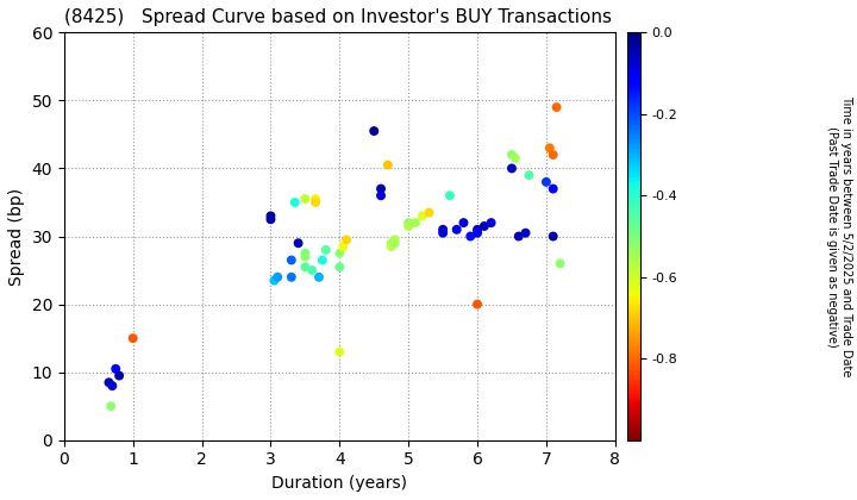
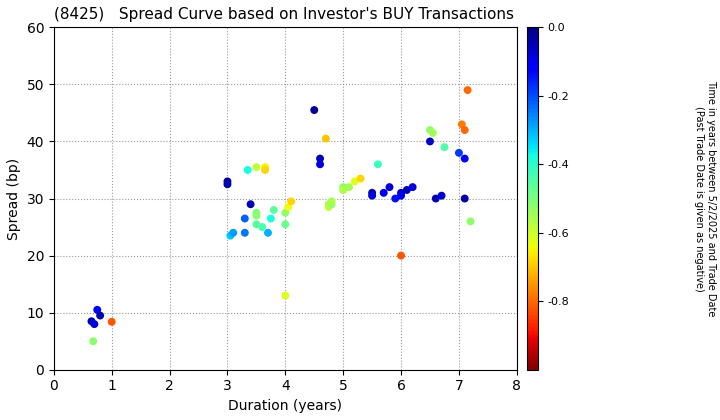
1: 15.0 -> 8.4
